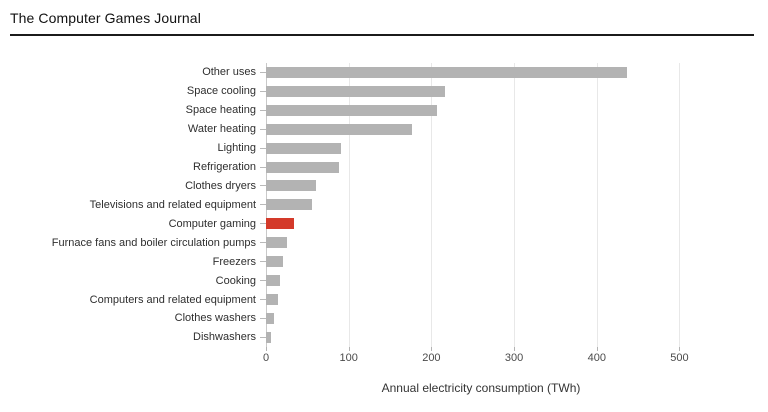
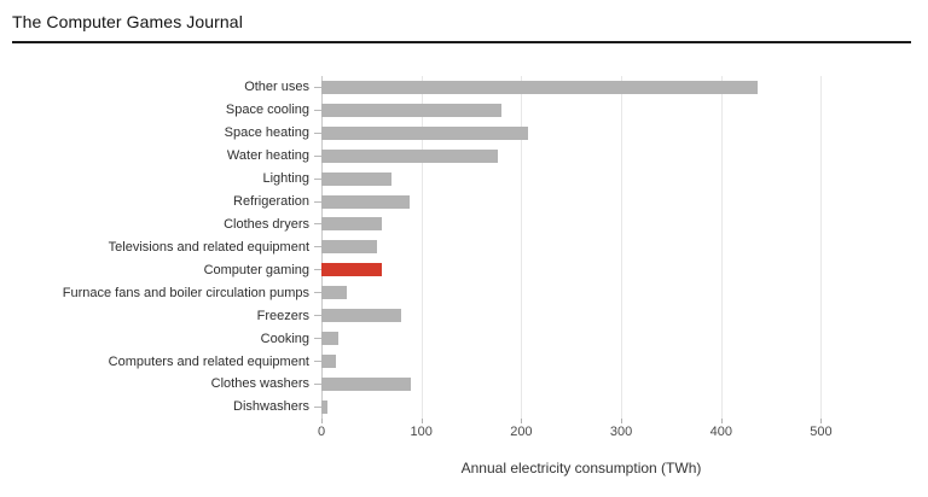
Space cooling: 220 -> 180
Lighting: 90 -> 70
Computer gaming: 30 -> 60
Freezers: 20 -> 80
Clothes washers: 10 -> 90
